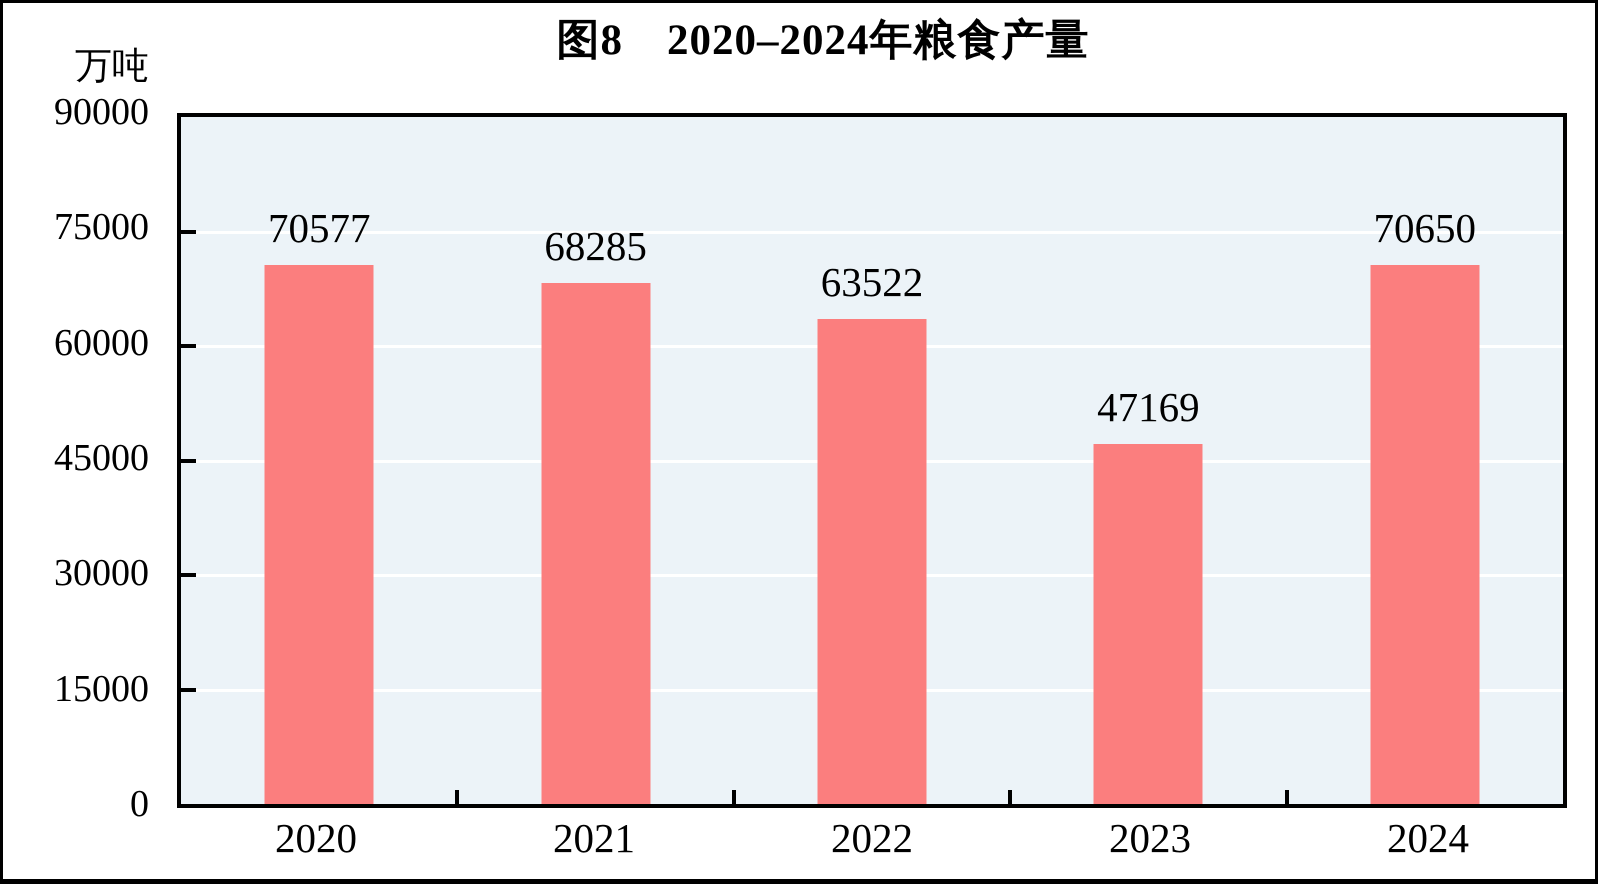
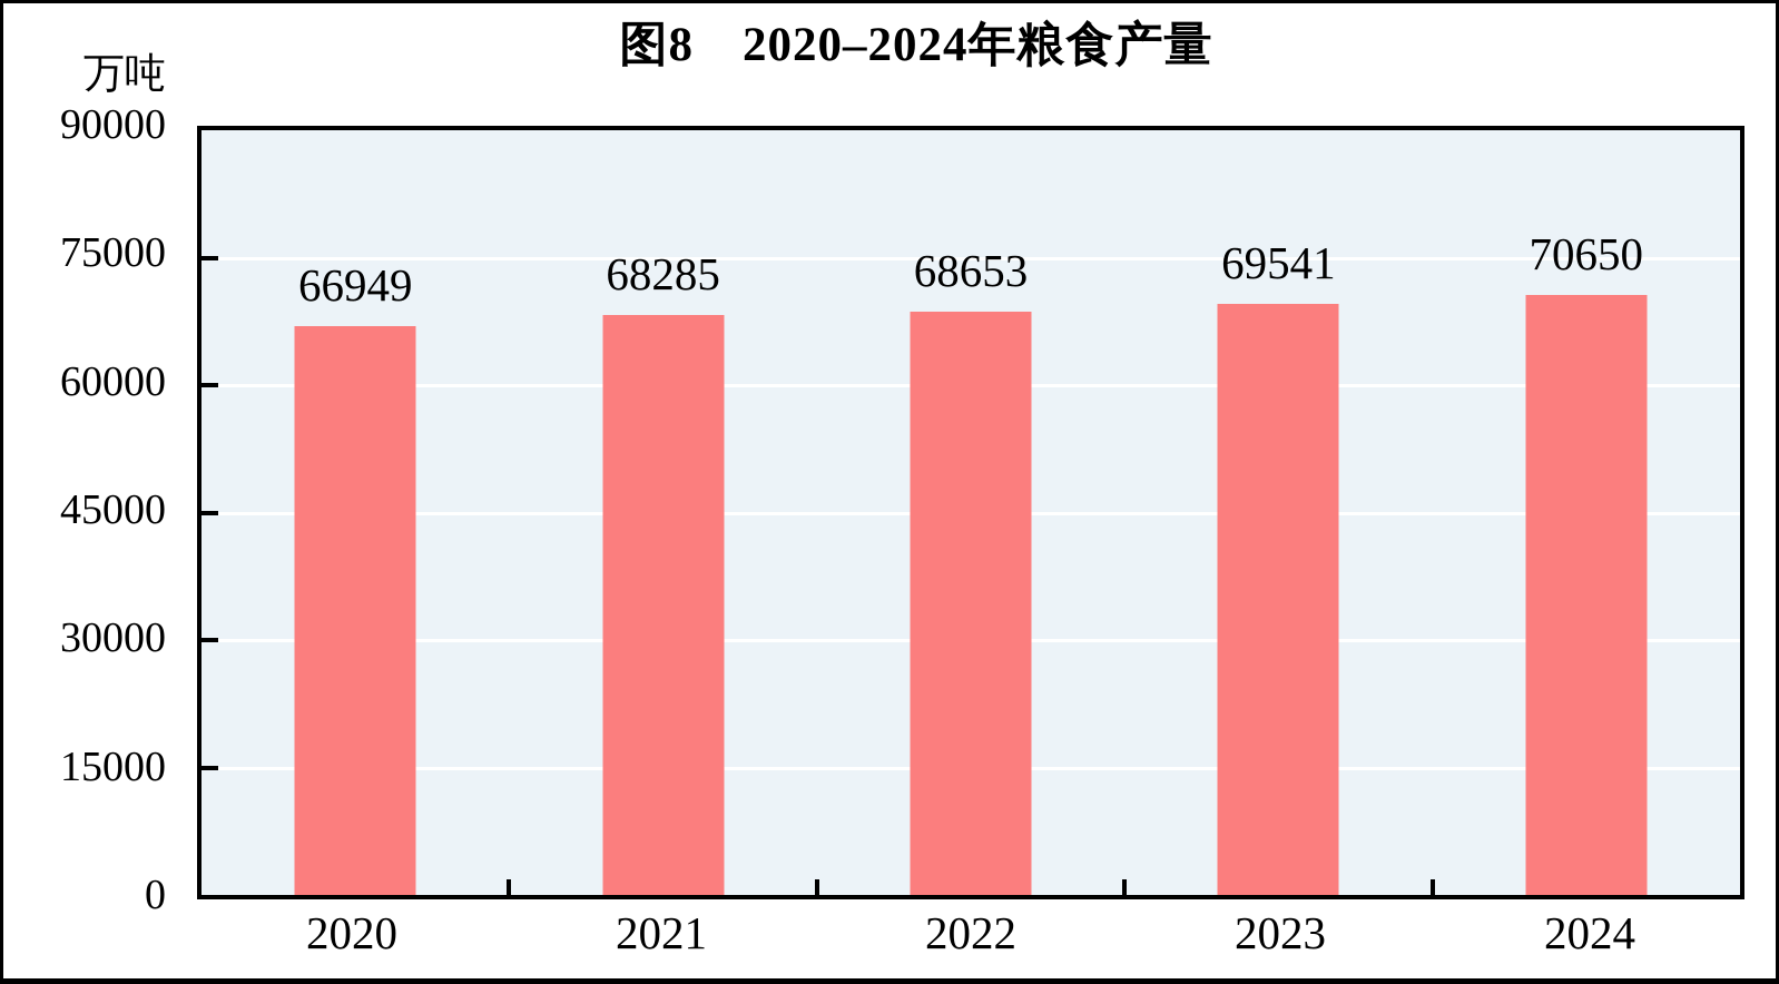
2020: 70577 -> 66949
2022: 63522 -> 68653
2023: 47169 -> 69541
